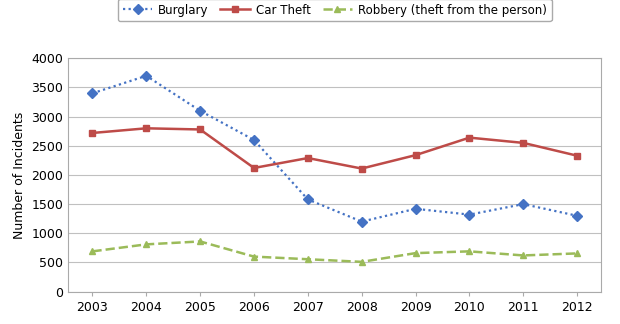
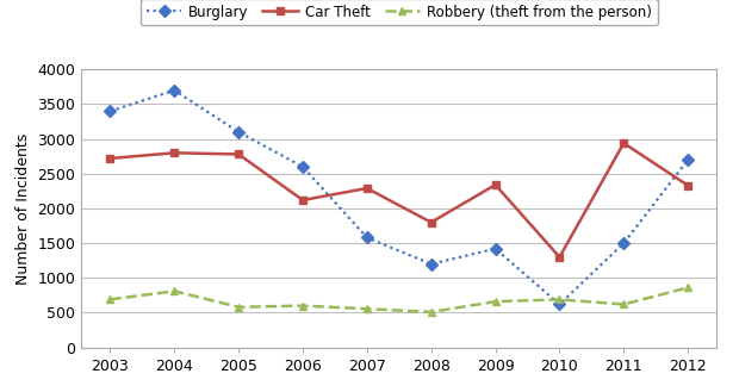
Robbery (theft from the person)/2005: 860 -> 580
Car Theft/2008: 2110 -> 1800
Burglary/2010: 1320 -> 620
Car Theft/2010: 2640 -> 1300
Car Theft/2011: 2550 -> 2940
Burglary/2012: 1300 -> 2700
Robbery (theft from the person)/2012: 660 -> 860
